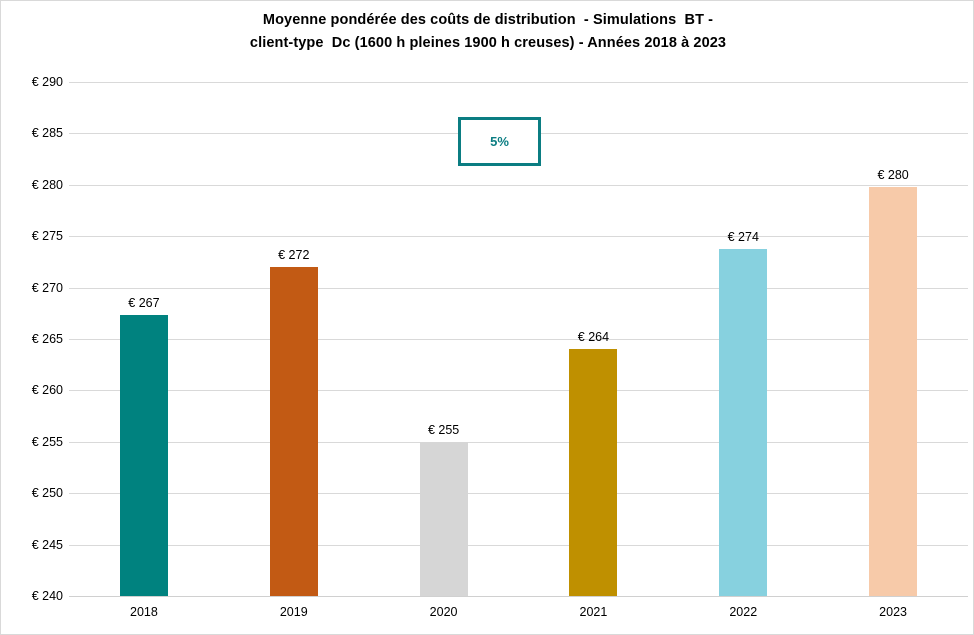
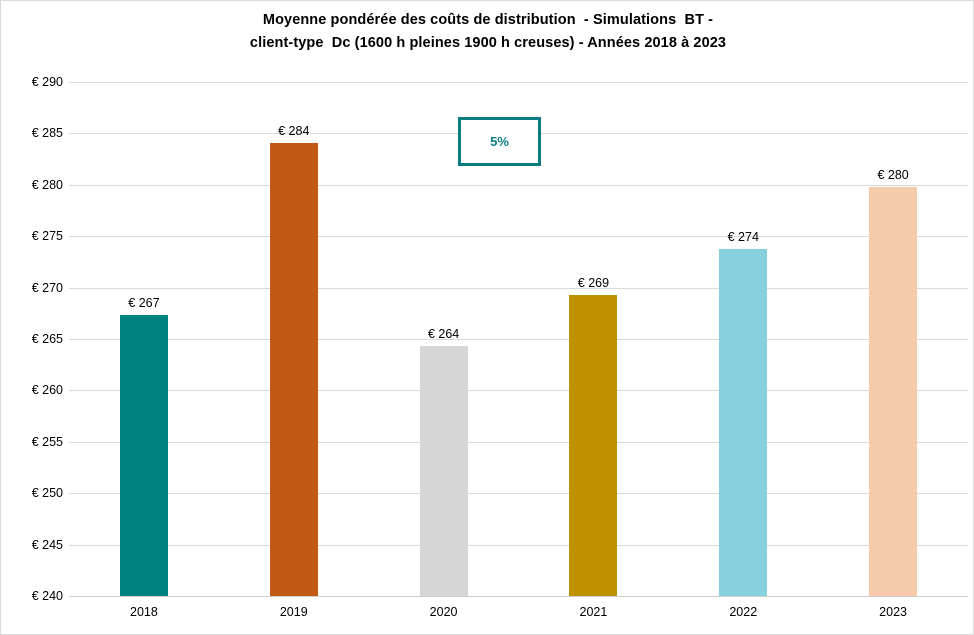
2019: 272 -> 284
2020: 255 -> 264
2021: 264 -> 269
